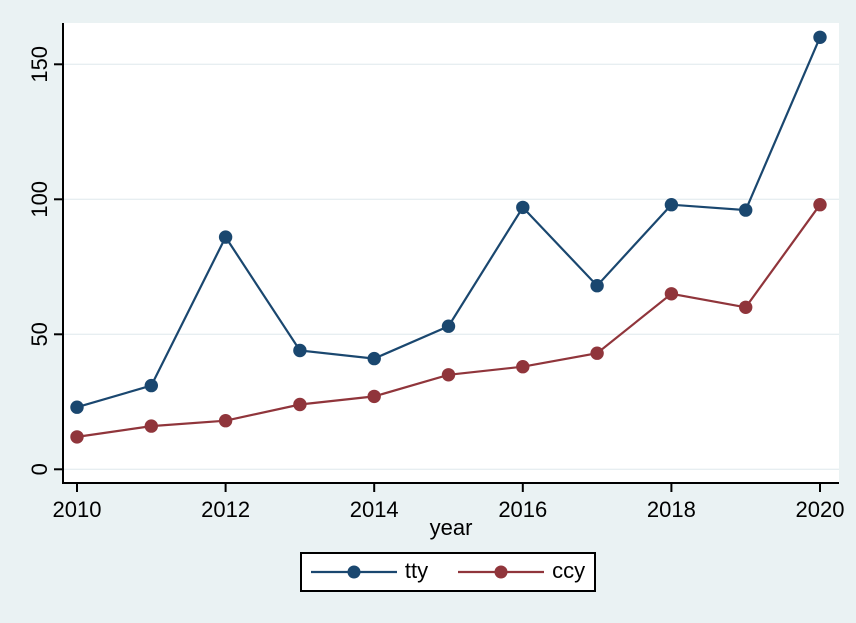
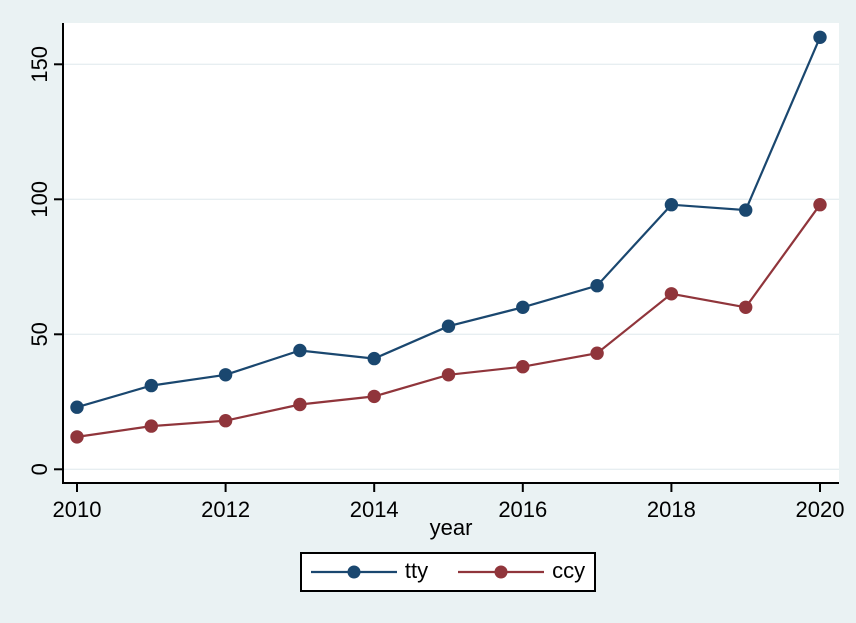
tty/2012: 86 -> 35
tty/2016: 97 -> 60
